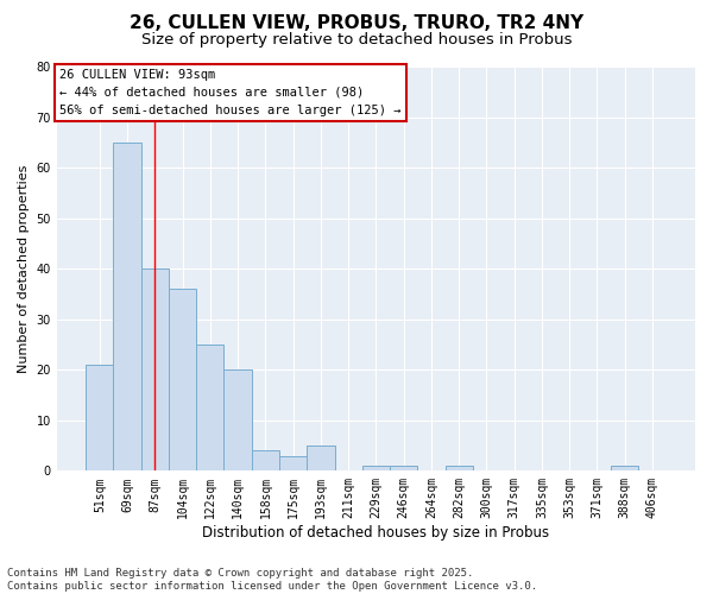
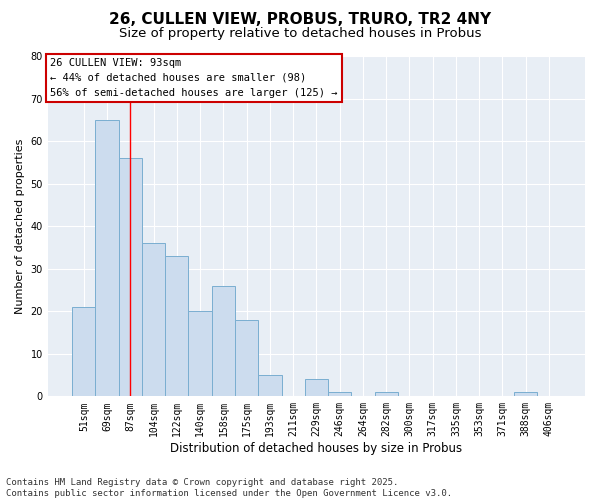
87sqm: 40 -> 56
122sqm: 25 -> 33
158sqm: 4 -> 26
175sqm: 3 -> 18
229sqm: 1 -> 4
